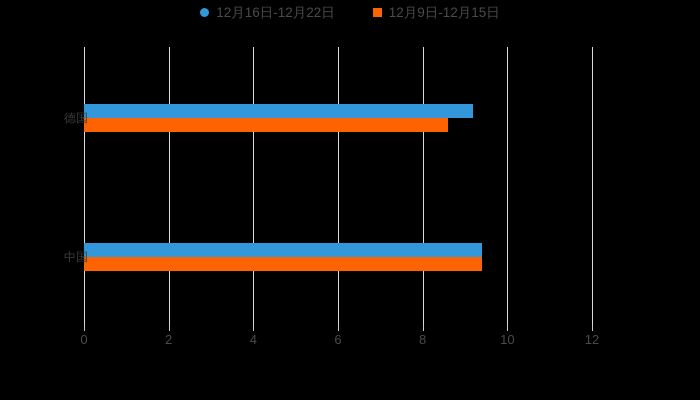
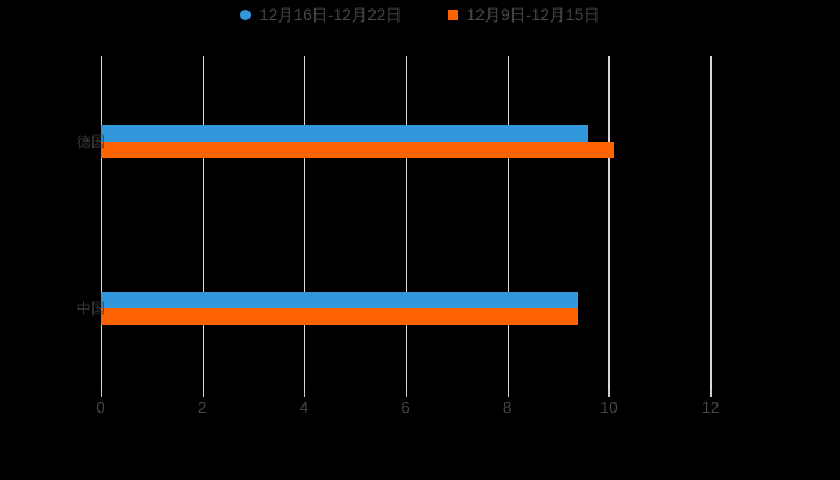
12月16日-12月22日/德国: 9.2 -> 9.6
12月9日-12月15日/德国: 8.6 -> 10.1
